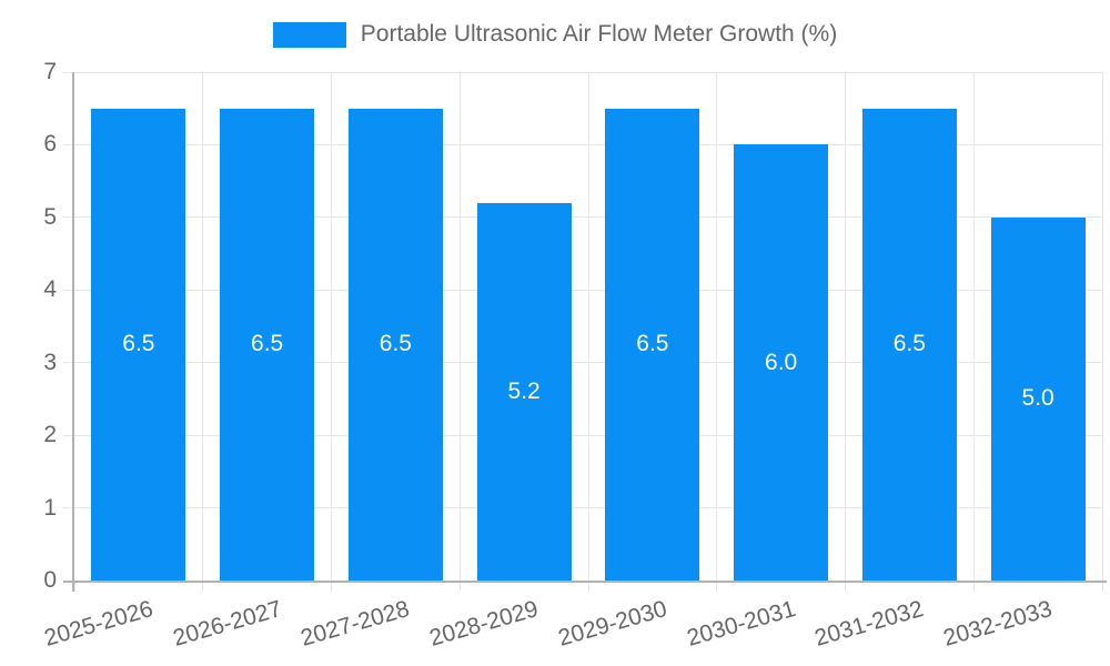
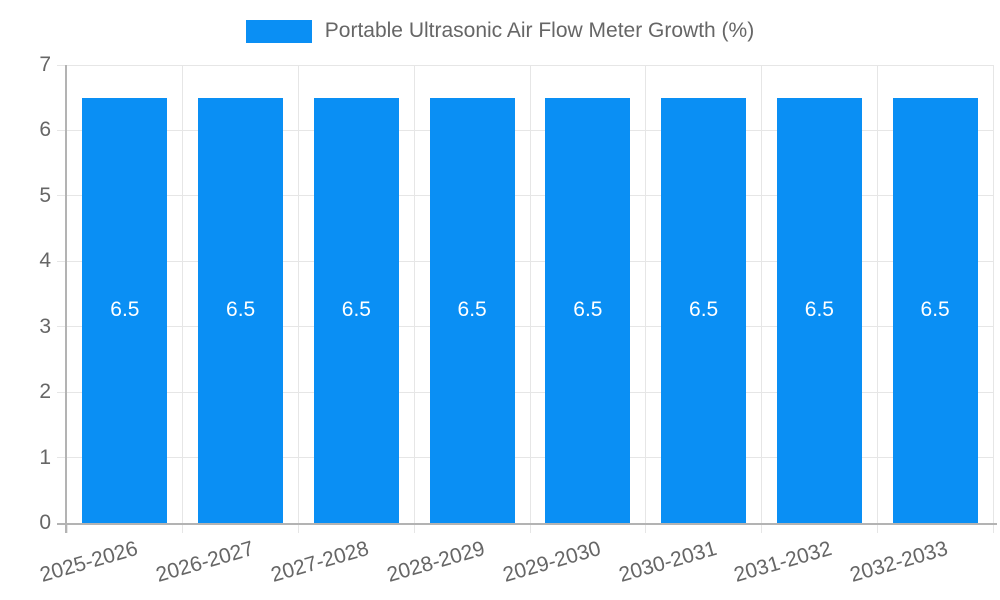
2028-2029: 5.2 -> 6.5
2030-2031: 6.0 -> 6.5
2032-2033: 5.0 -> 6.5
